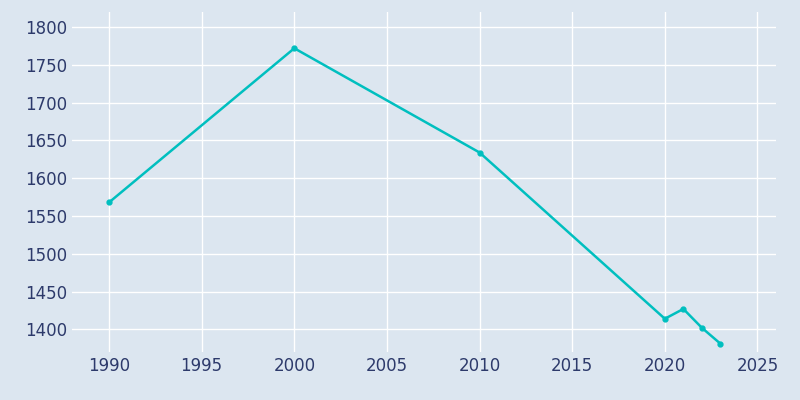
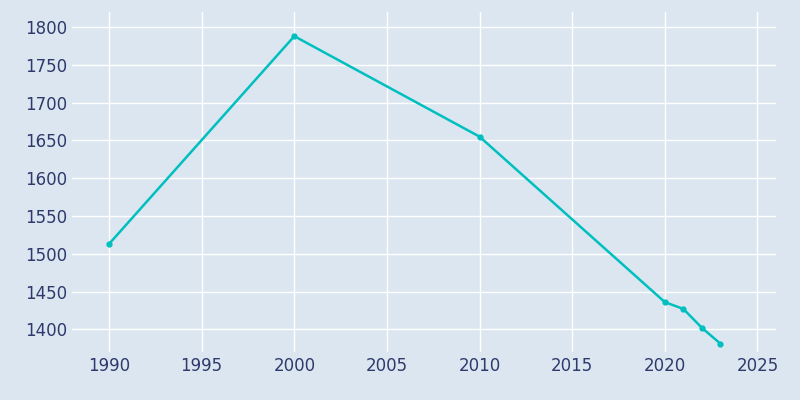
1990: 1568 -> 1513
2000: 1772 -> 1788
2010: 1634 -> 1655
2020: 1414 -> 1436
